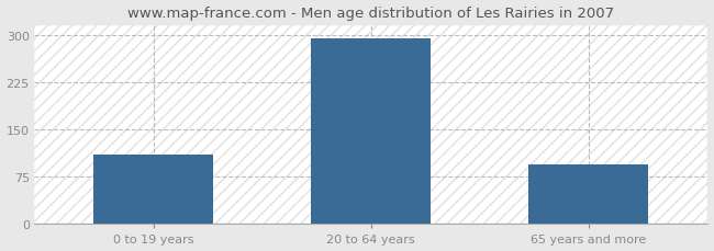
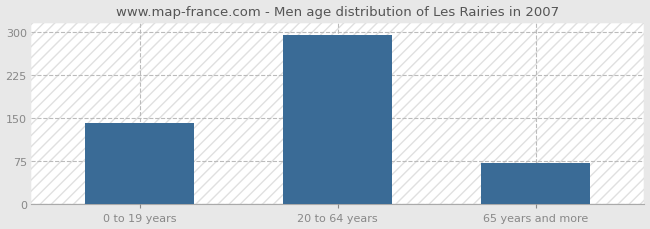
0 to 19 years: 110 -> 140
65 years and more: 94 -> 71
